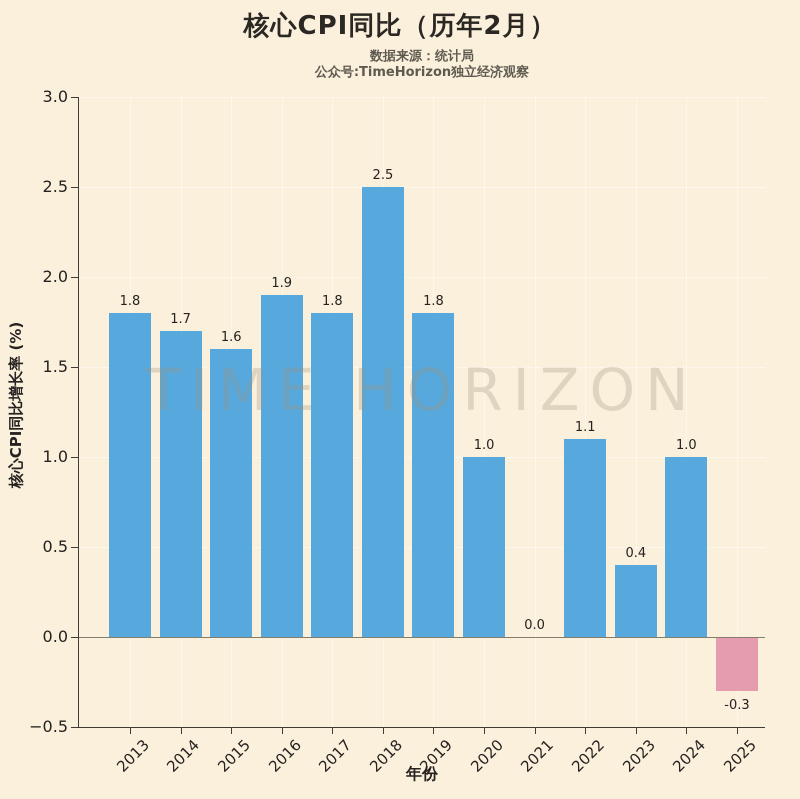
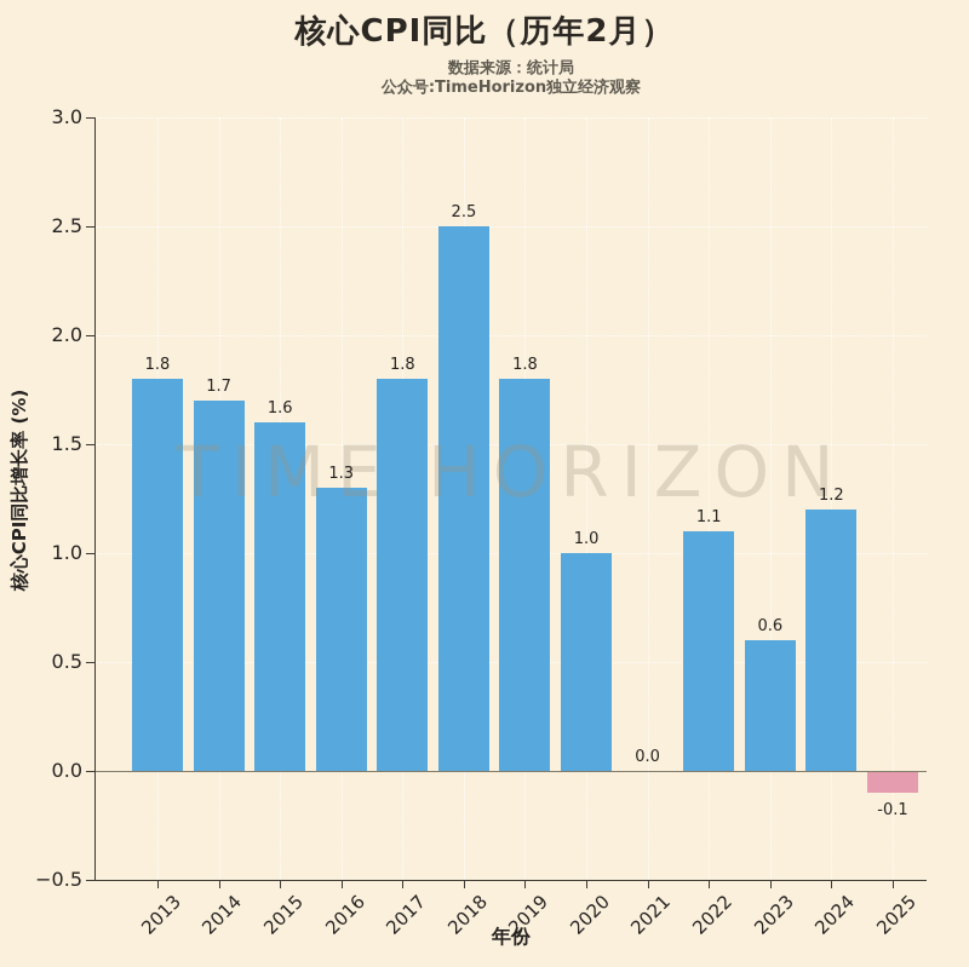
2016: 1.9 -> 1.3
2023: 0.4 -> 0.6
2024: 1.0 -> 1.2
2025: -0.3 -> -0.1
